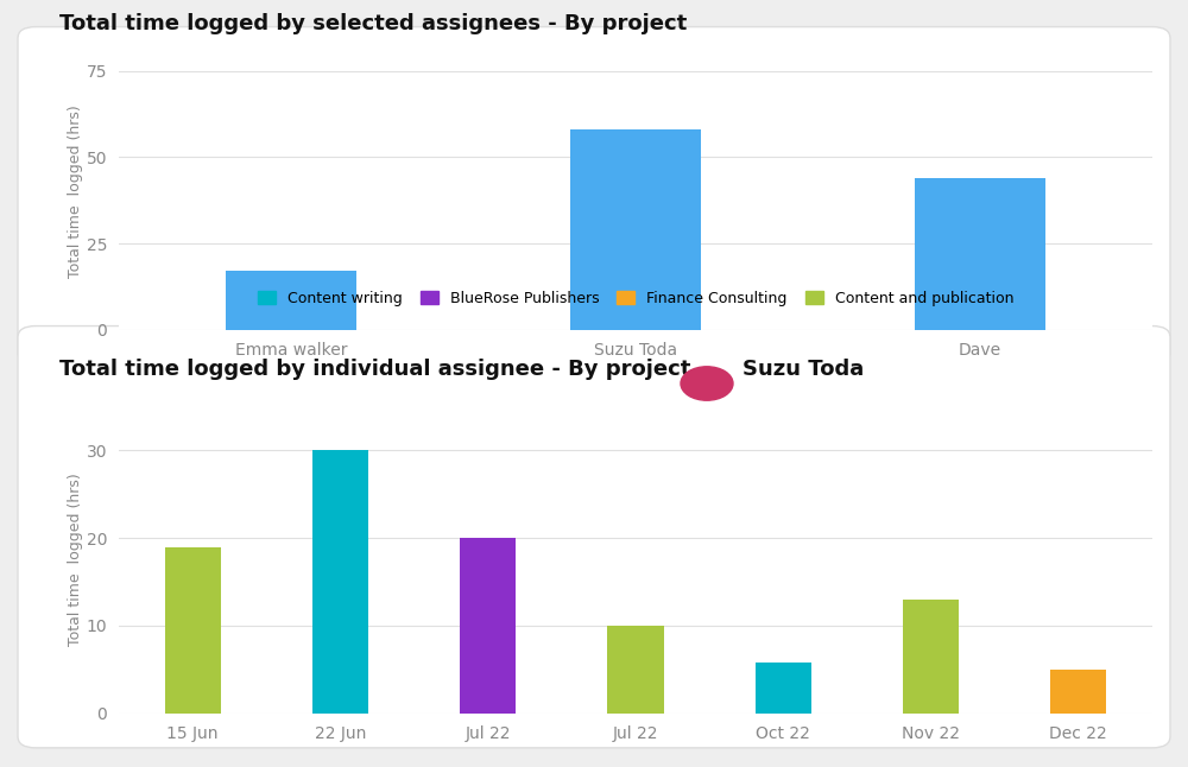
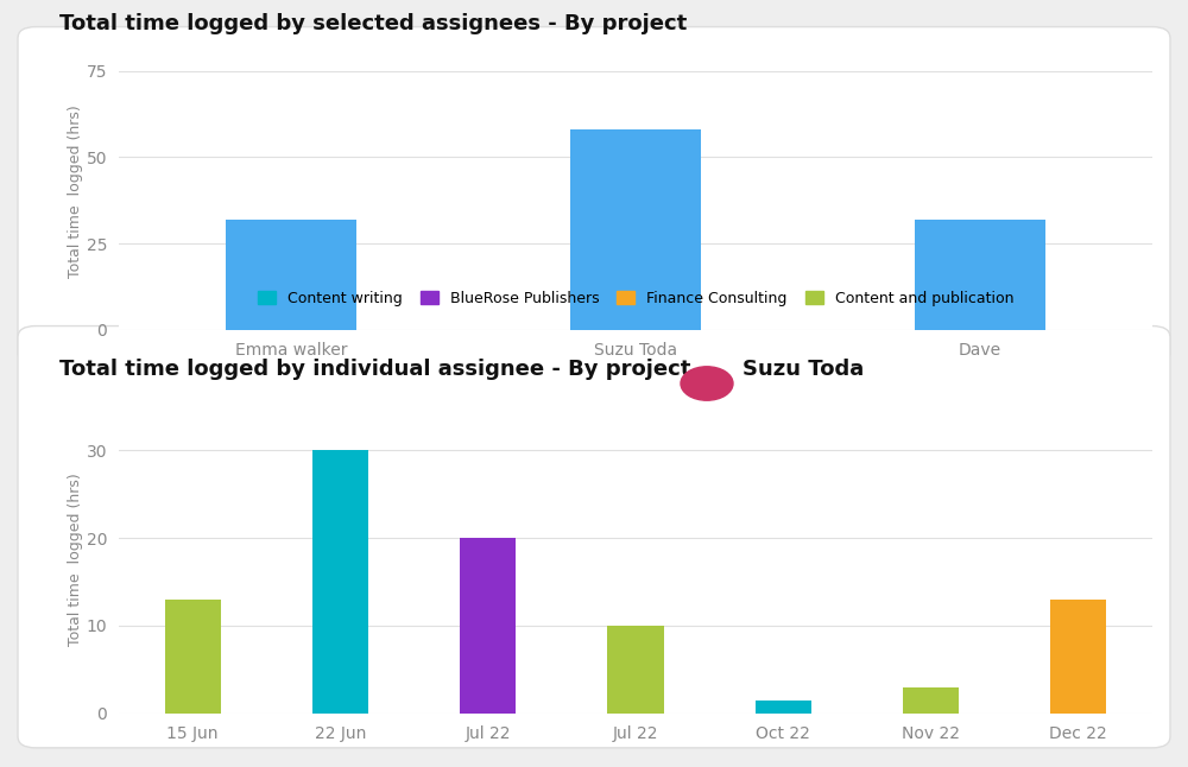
Emma walker: 17 -> 32
Dave: 44 -> 32
15 Jun: 19.0 -> 13.0
Oct 22: 5.8 -> 1.5
Nov 22: 13.0 -> 3.0
Dec 22: 5.0 -> 13.0
